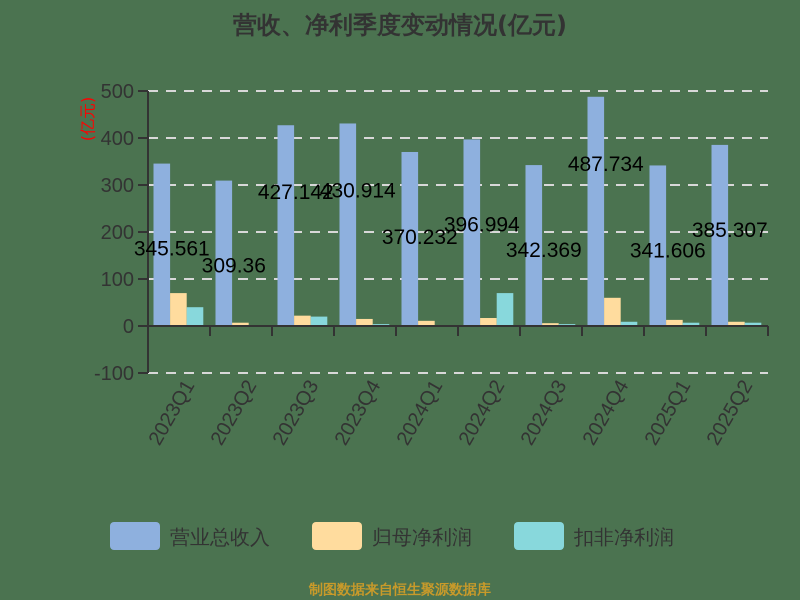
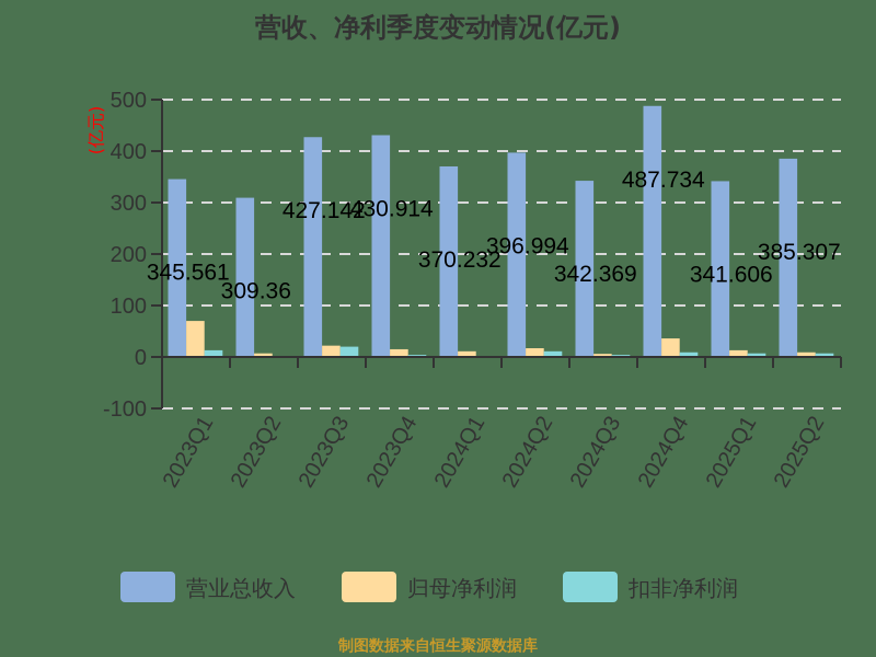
扣非净利润/2023Q1: 40 -> 10
扣非净利润/2024Q2: 70 -> 10
归母净利润/2024Q4: 60 -> 40
